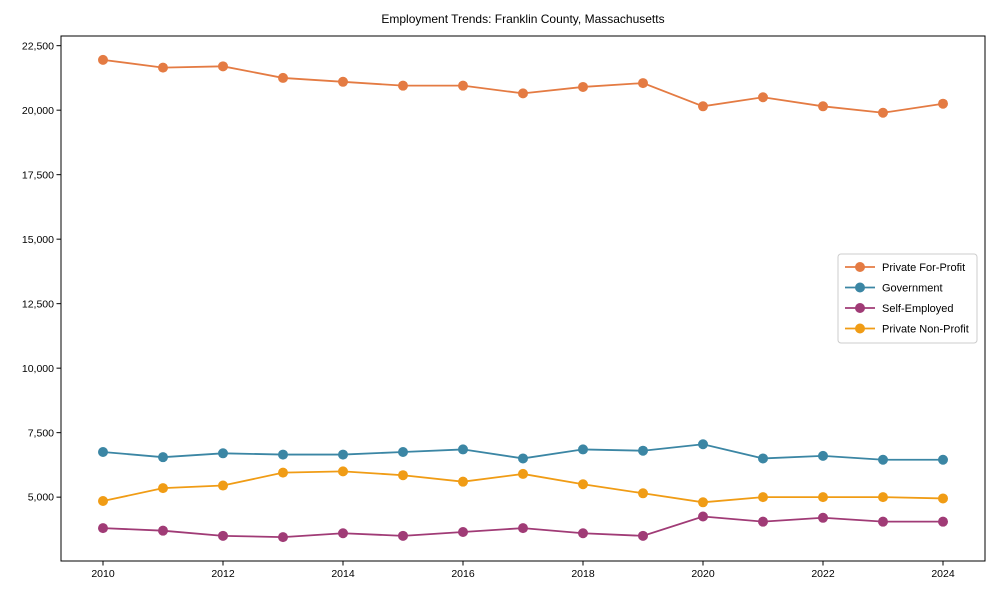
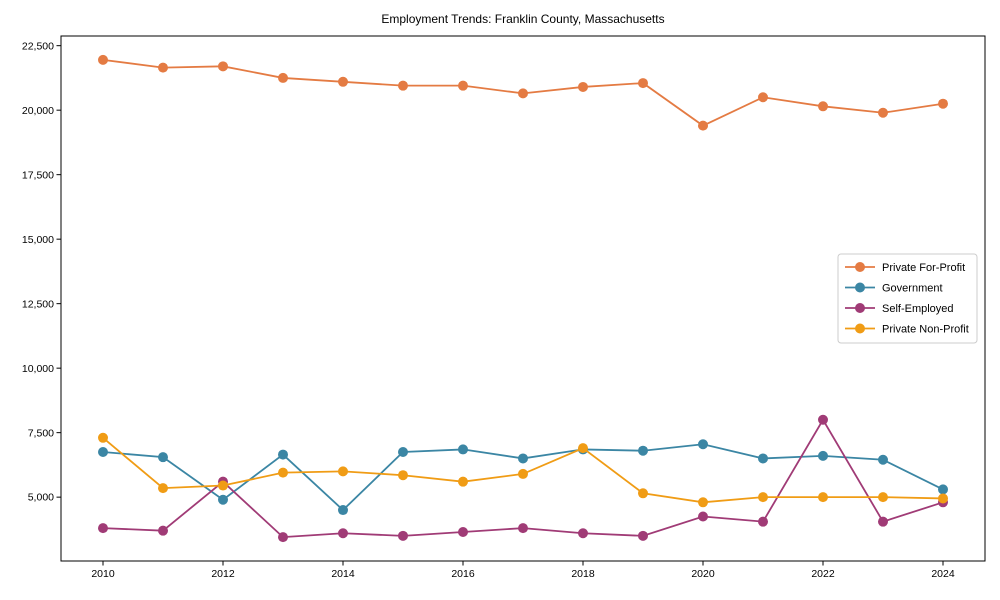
Private Non-Profit/2010: 4800 -> 7300
Government/2012: 6700 -> 4900
Self-Employed/2012: 3500 -> 5600
Government/2014: 6600 -> 4500
Private Non-Profit/2018: 5500 -> 6900
Private For-Profit/2020: 20200 -> 19400
Self-Employed/2022: 4200 -> 8000
Government/2024: 6400 -> 5300
Self-Employed/2024: 4000 -> 4800
